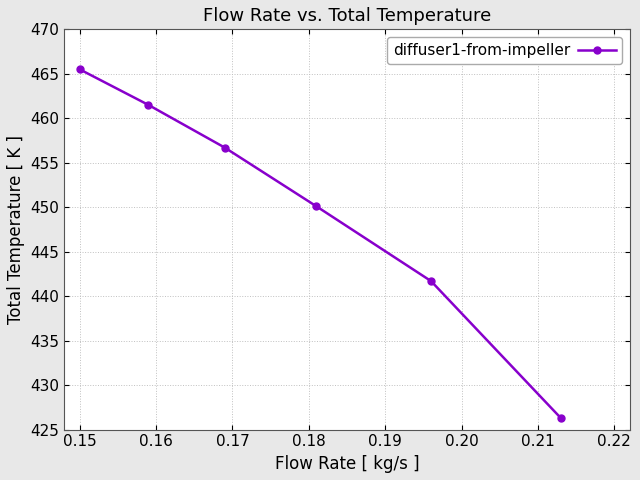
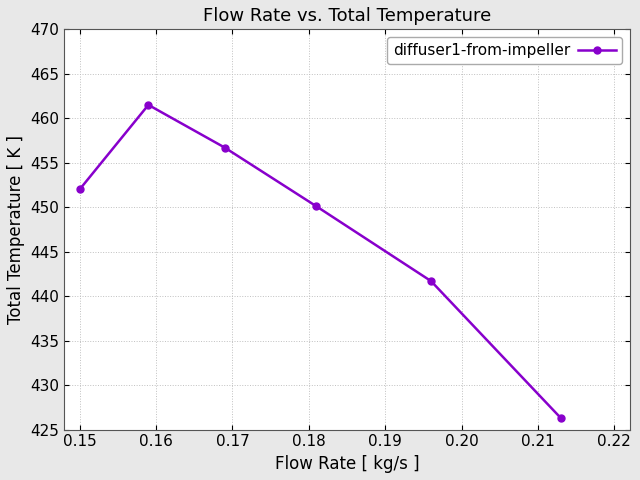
0.15: 465.5 -> 452.0
